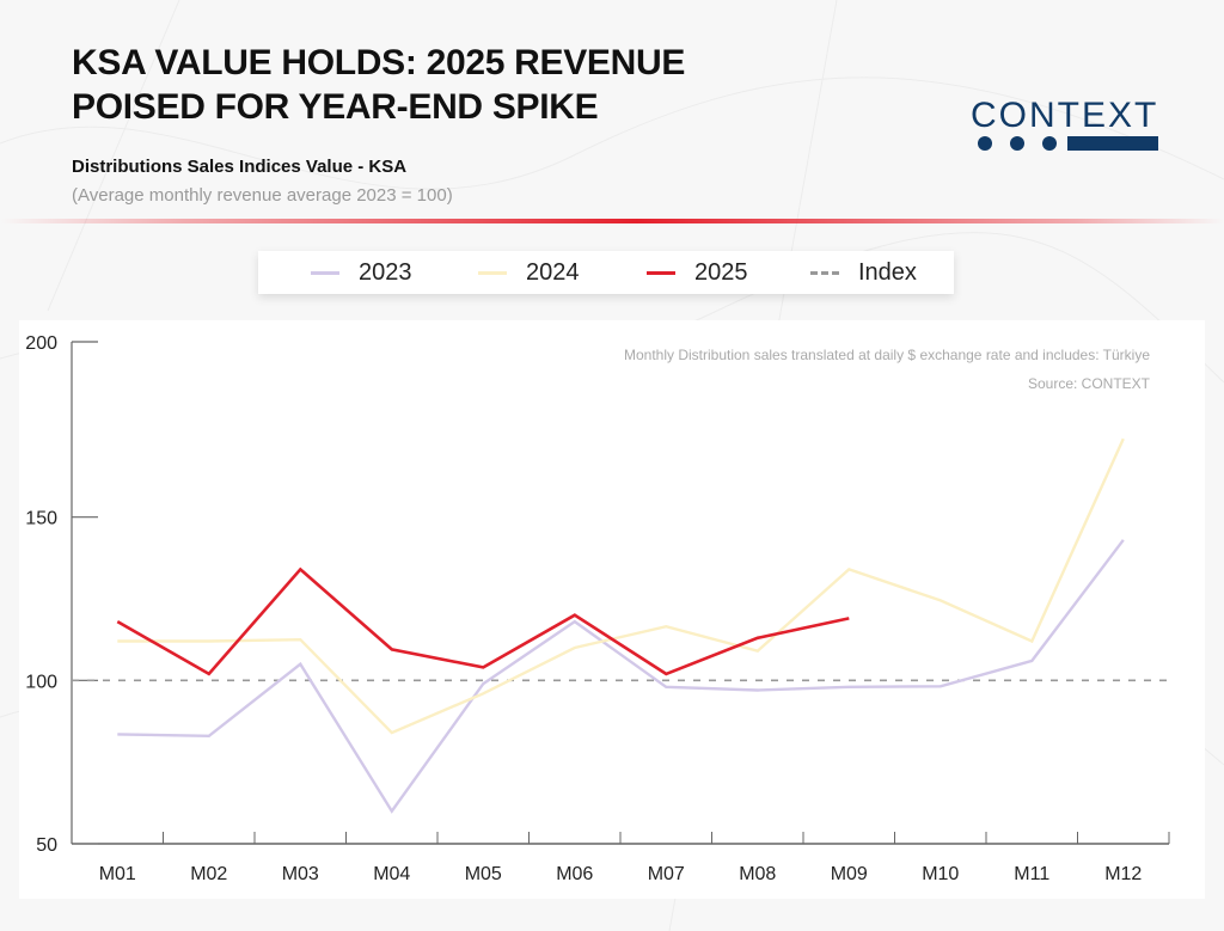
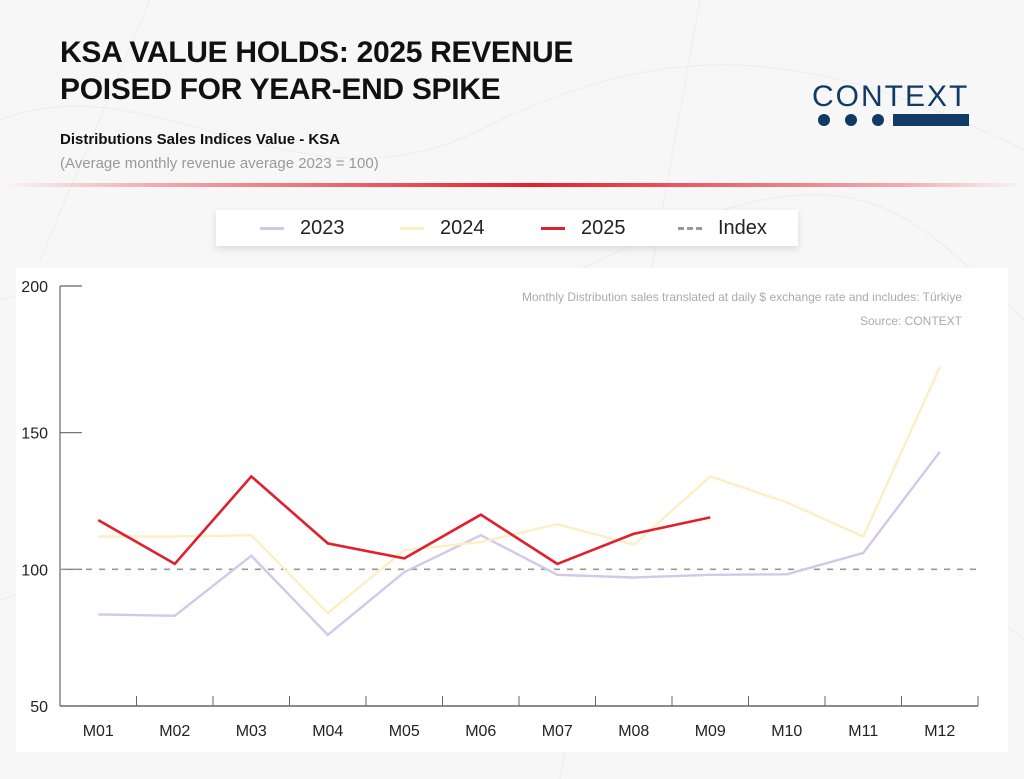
2023/M04: 60 -> 76
2024/M05: 96 -> 107
2023/M06: 118 -> 112
